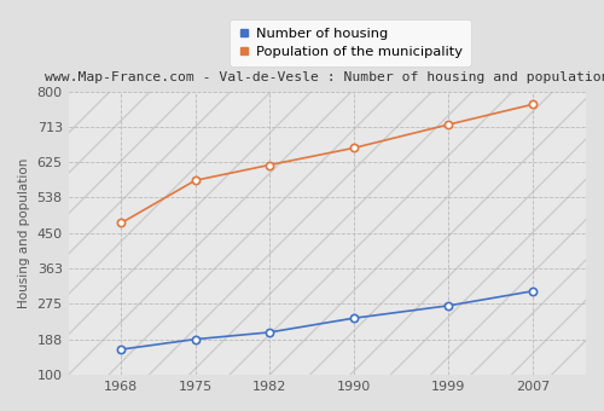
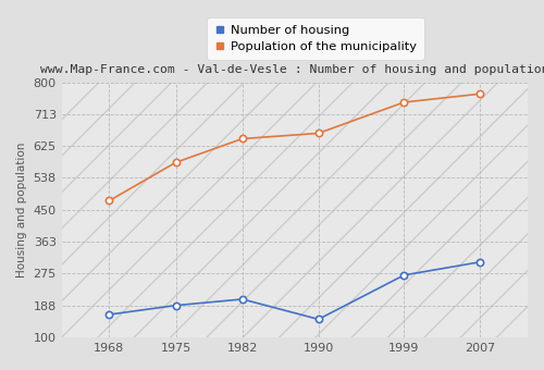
Population of the municipality/1982: 618 -> 645
Number of housing/1990: 240 -> 150
Population of the municipality/1999: 718 -> 745
